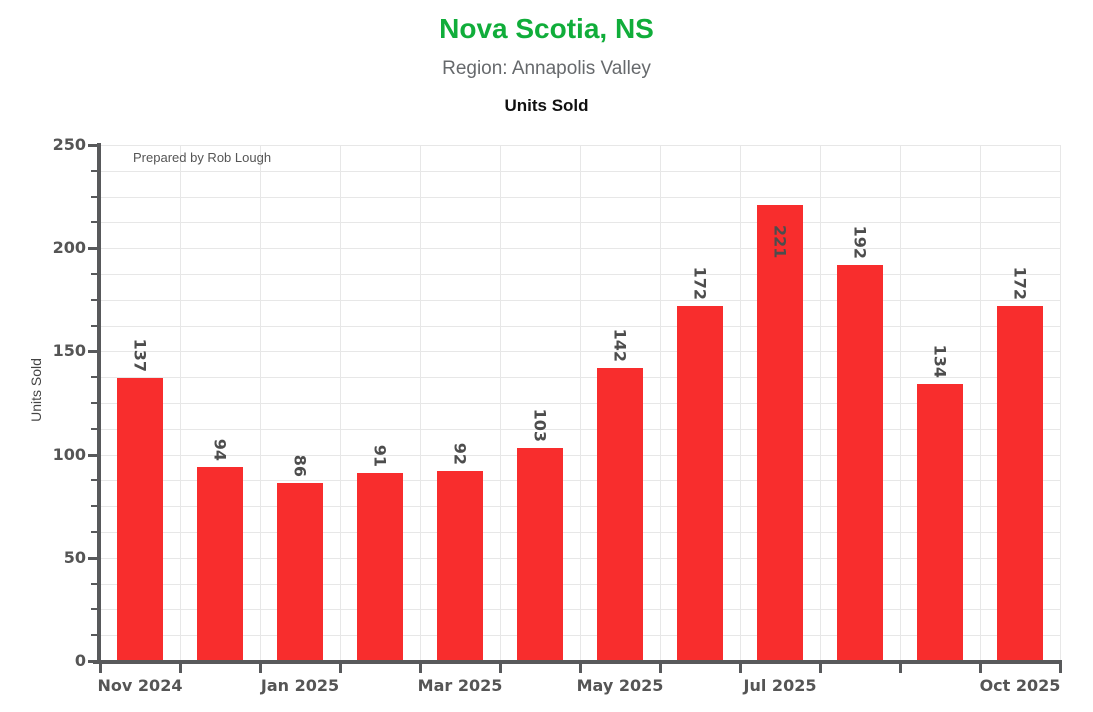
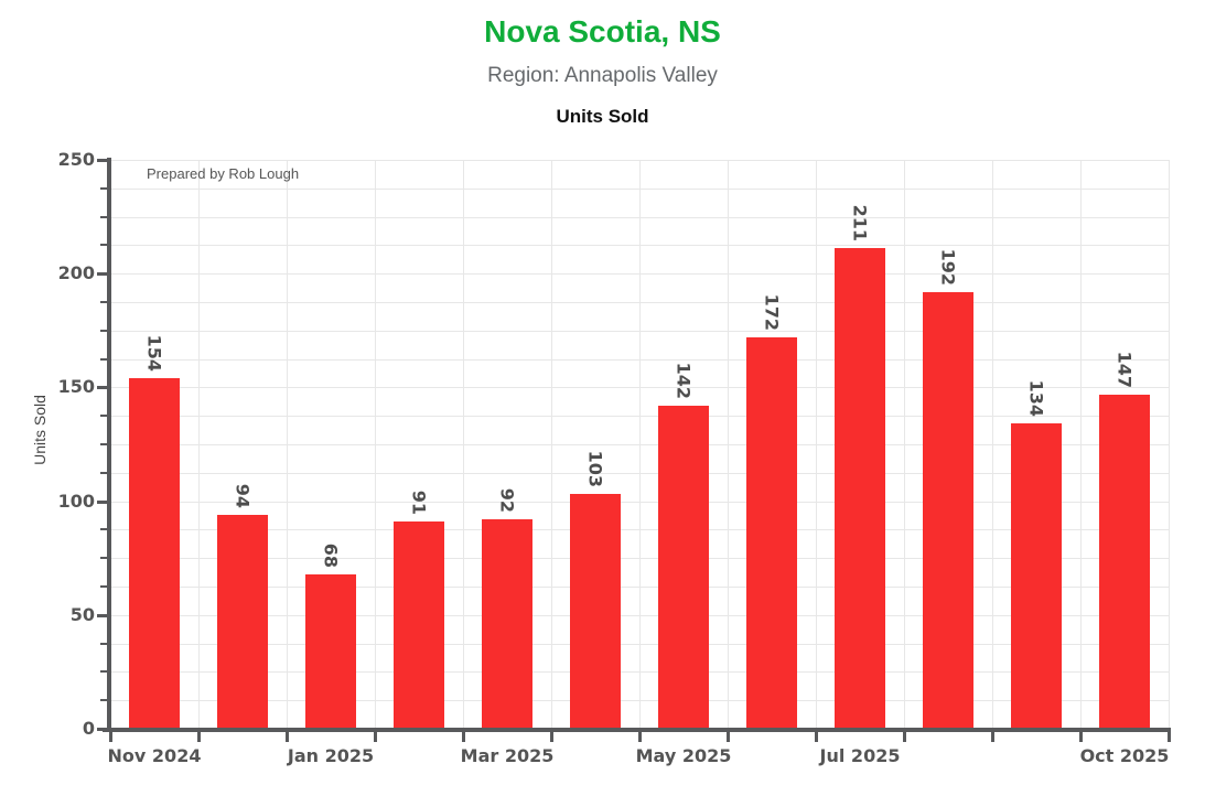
Nov 2024: 137 -> 154
Jan 2025: 86 -> 68
Jul 2025: 221 -> 211
Oct 2025: 172 -> 147
